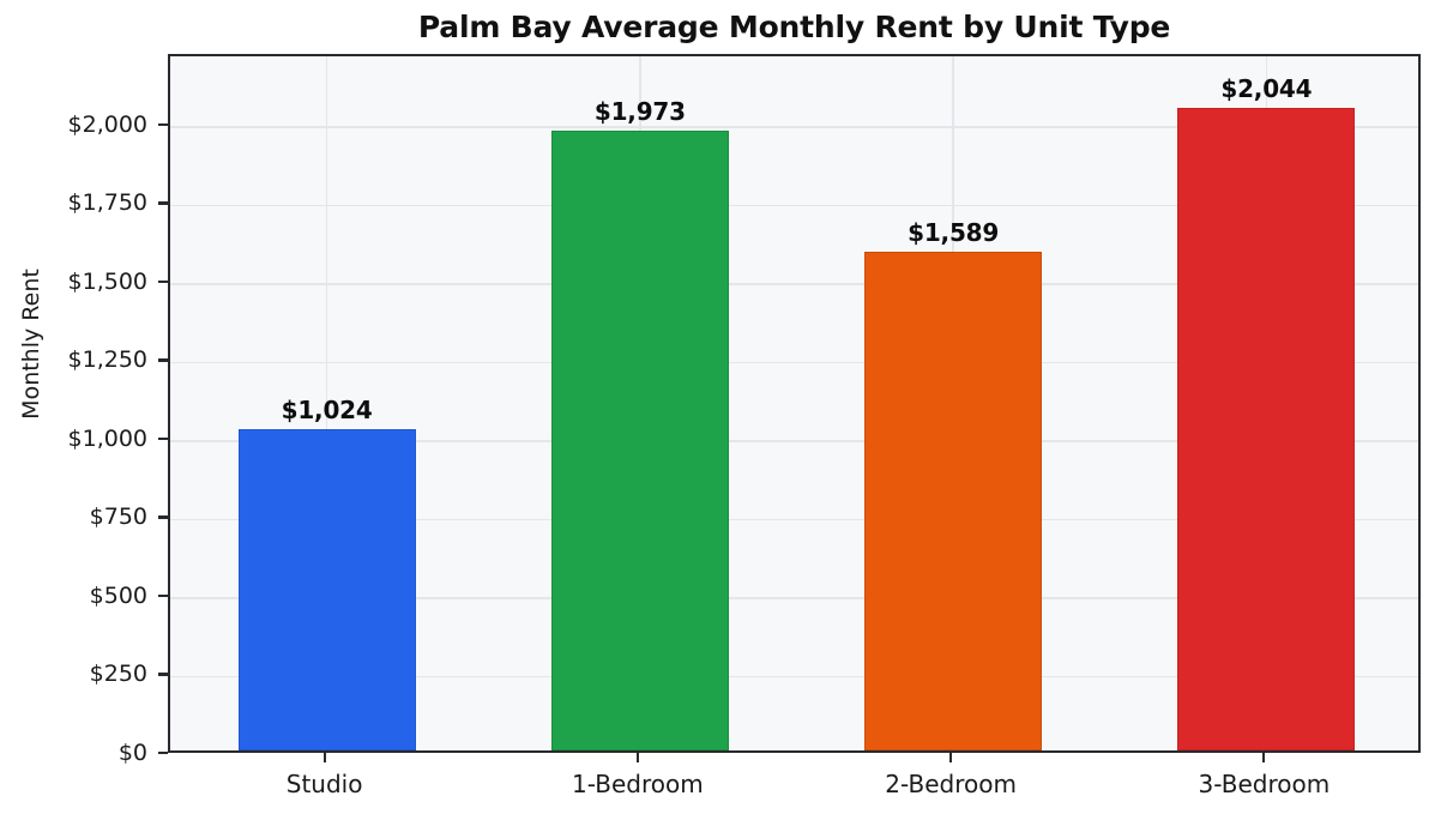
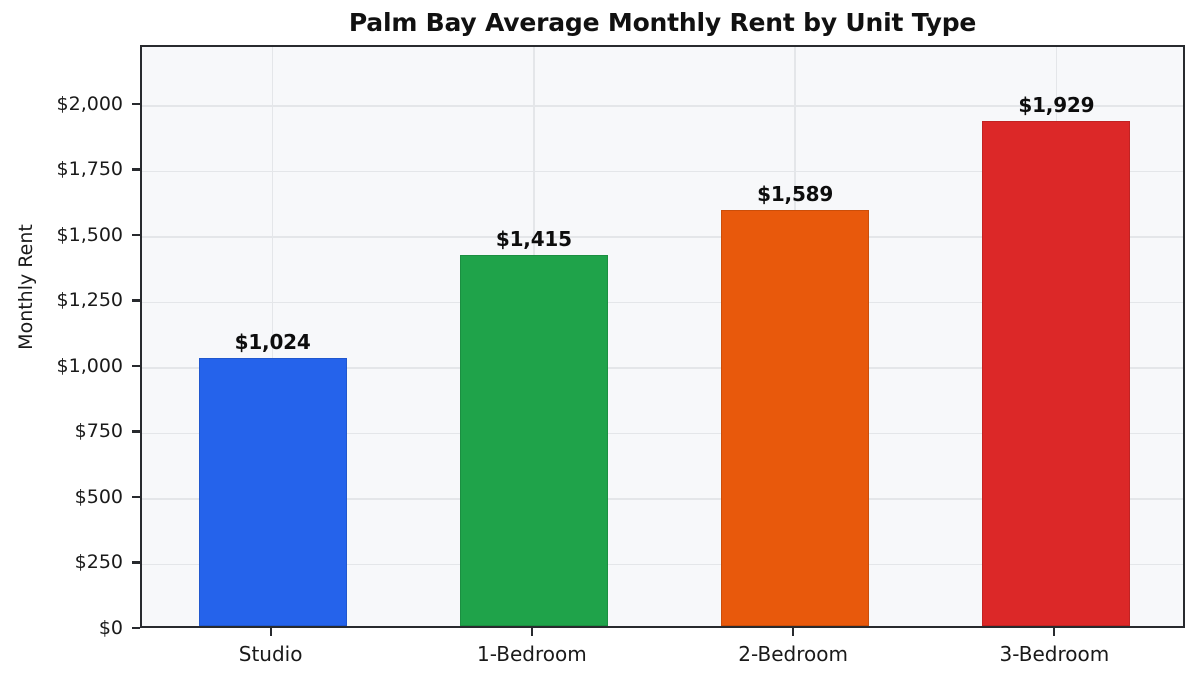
1-Bedroom: $1,973 -> $1,415
3-Bedroom: $2,044 -> $1,929
